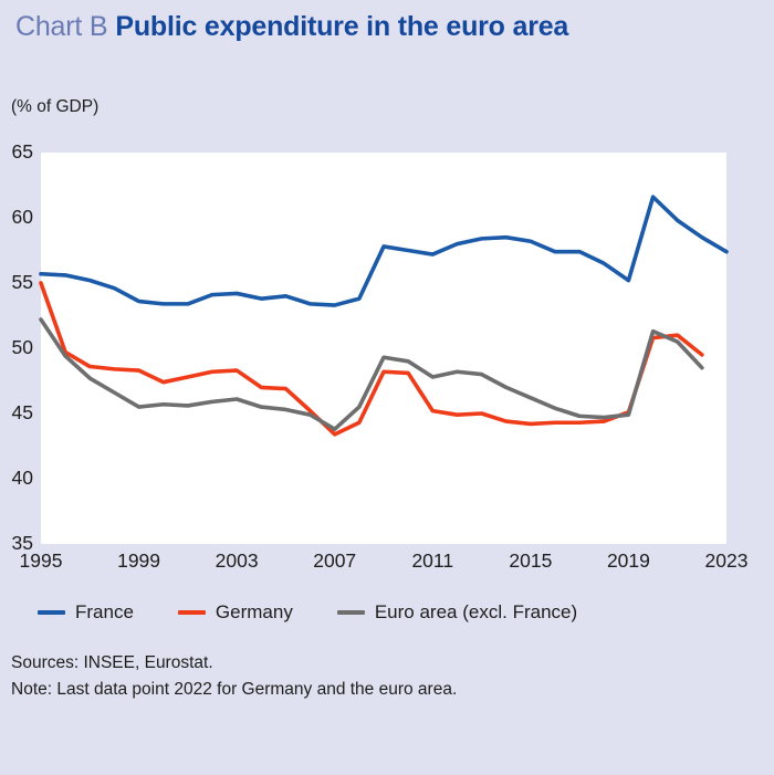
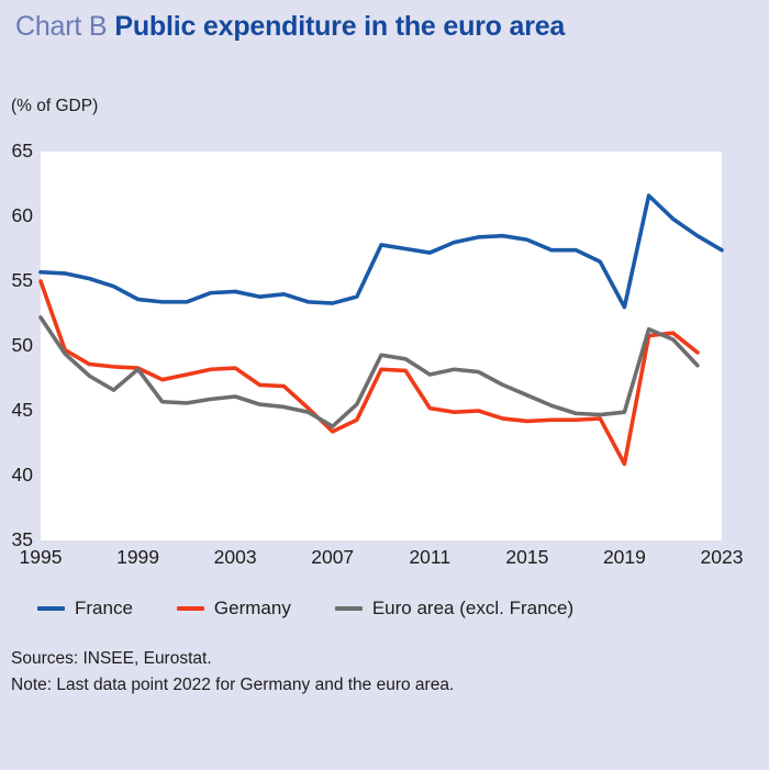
Euro area (excl. France)/1999: 45.5 -> 48.2
France/2019: 55.2 -> 53.0
Germany/2019: 45.1 -> 40.9
